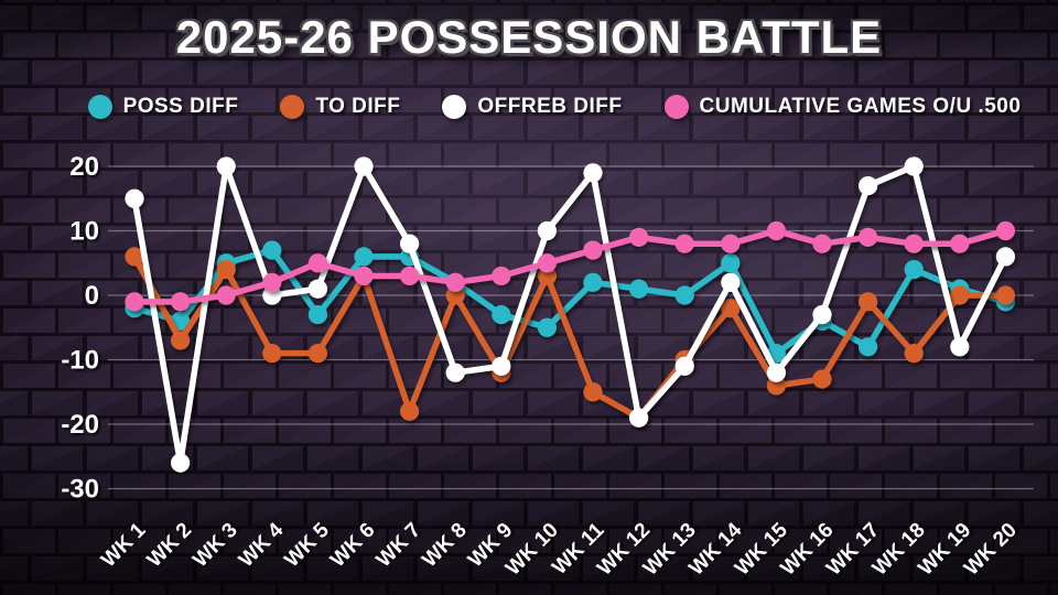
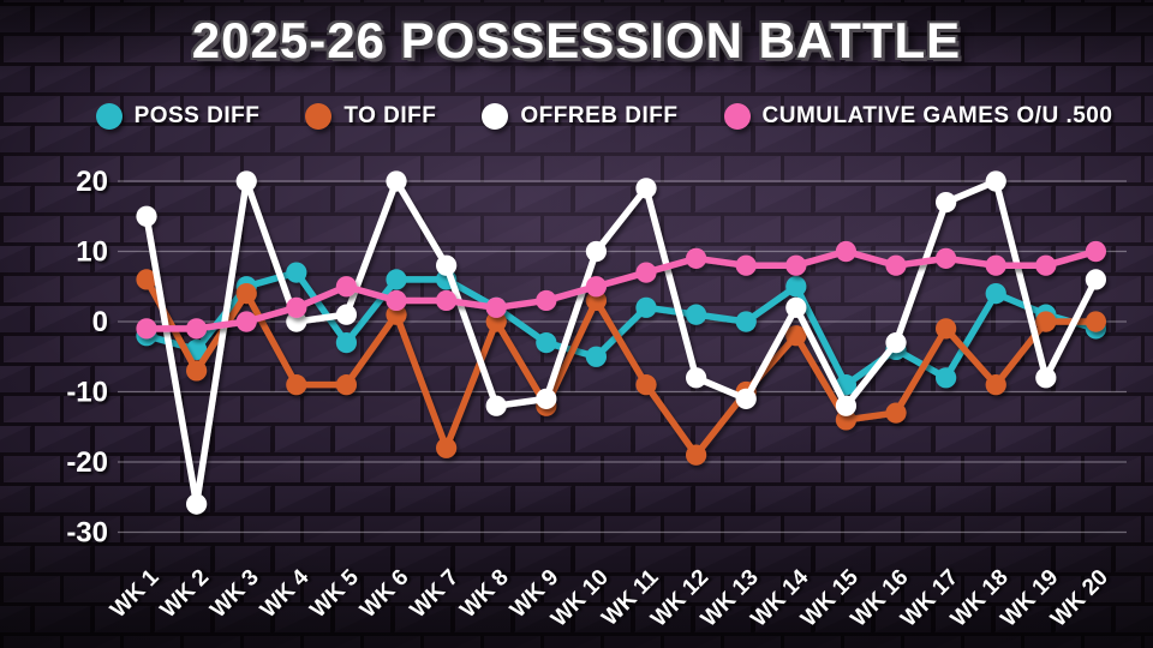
TO DIFF/WK 6: 3 -> 1
TO DIFF/WK 11: -15 -> -9
OFFREB DIFF/WK 12: -19 -> -8
